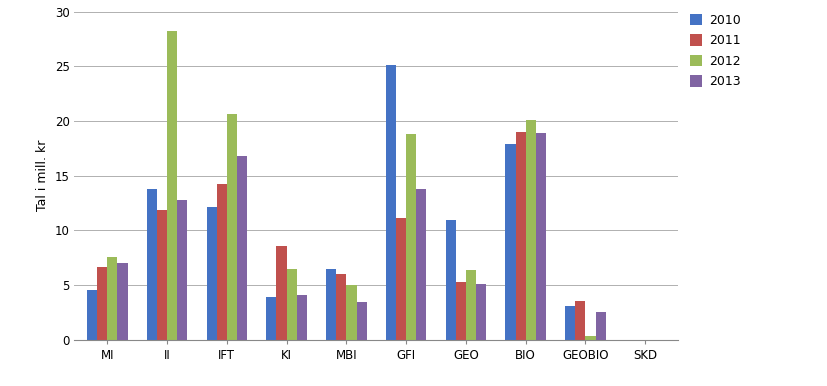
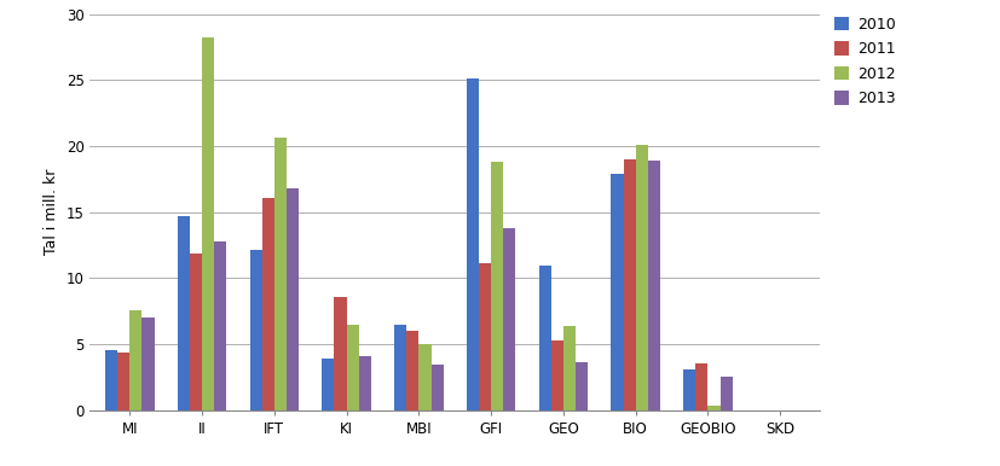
2011/MI: 6.6 -> 4.4
2010/II: 13.8 -> 14.7
2011/IFT: 14.2 -> 16.1
2013/GEO: 5.1 -> 3.6
